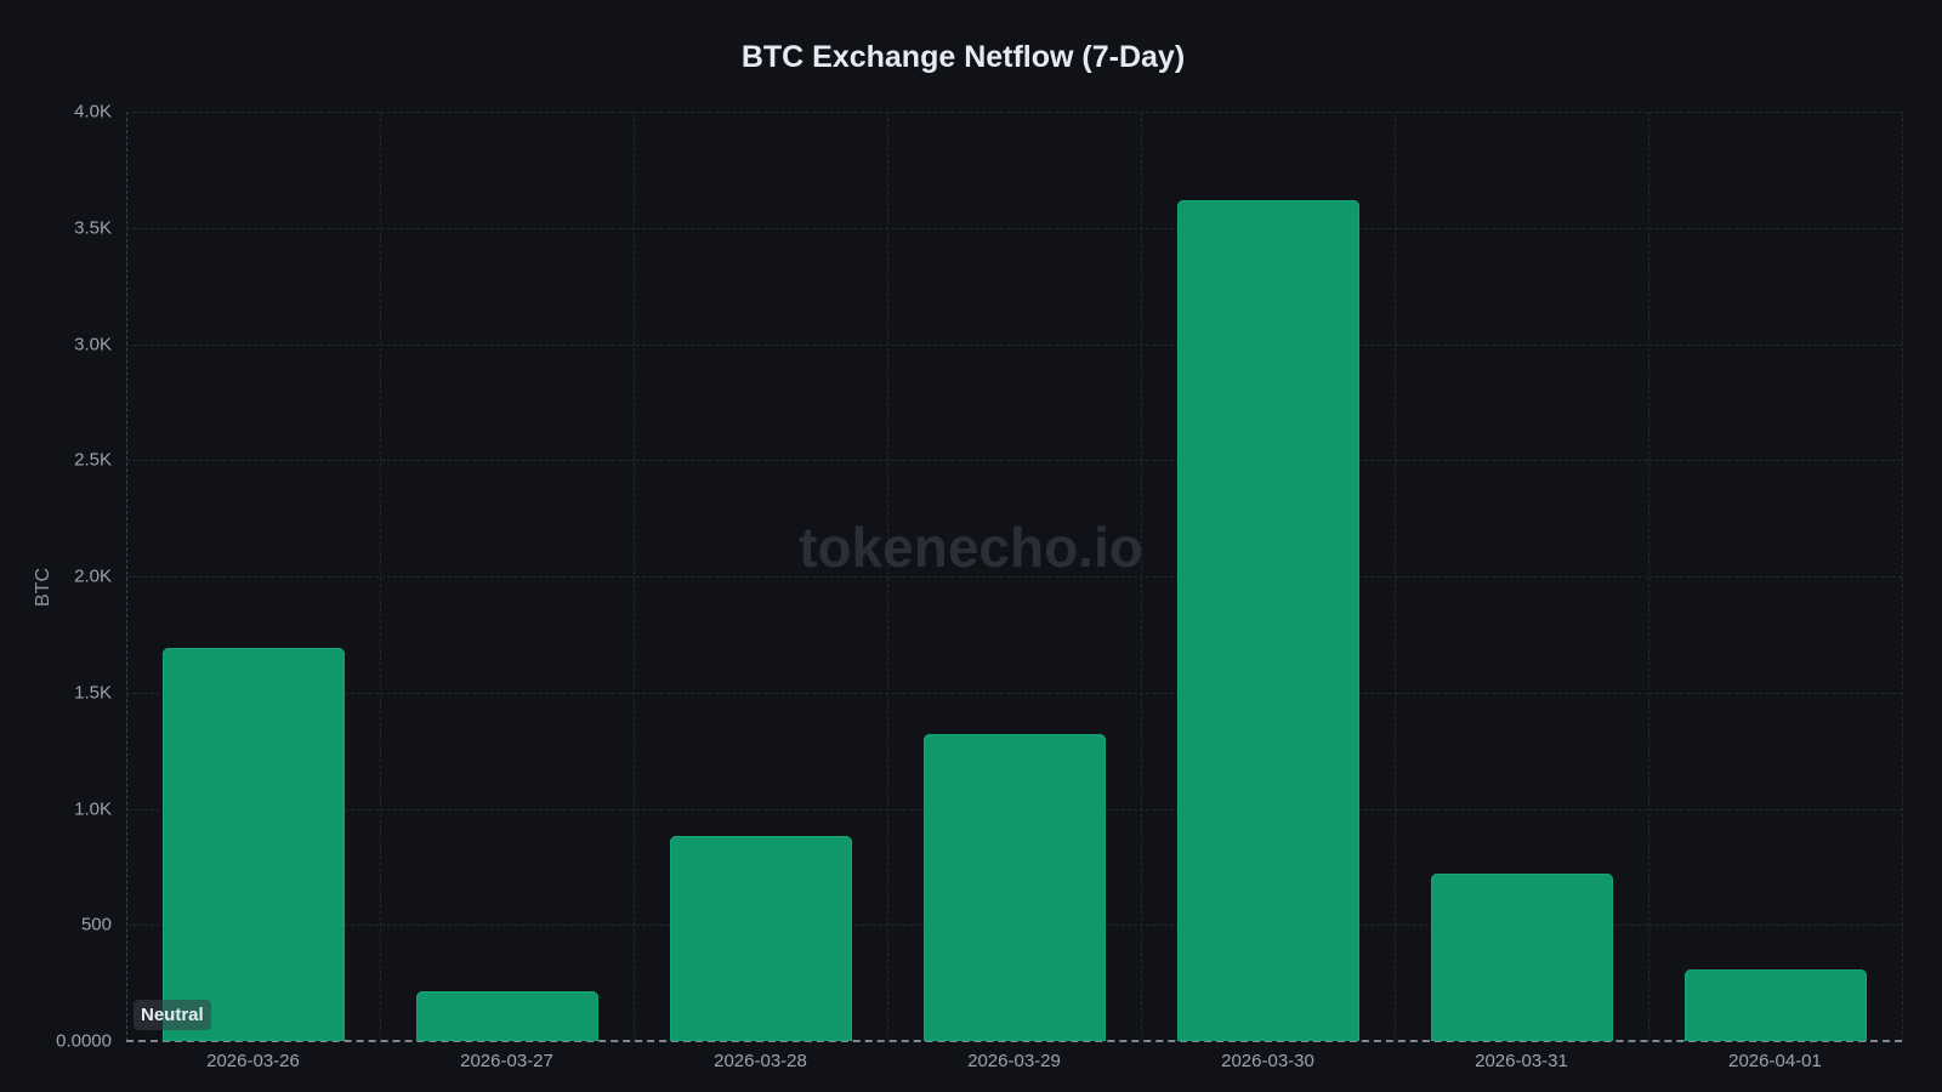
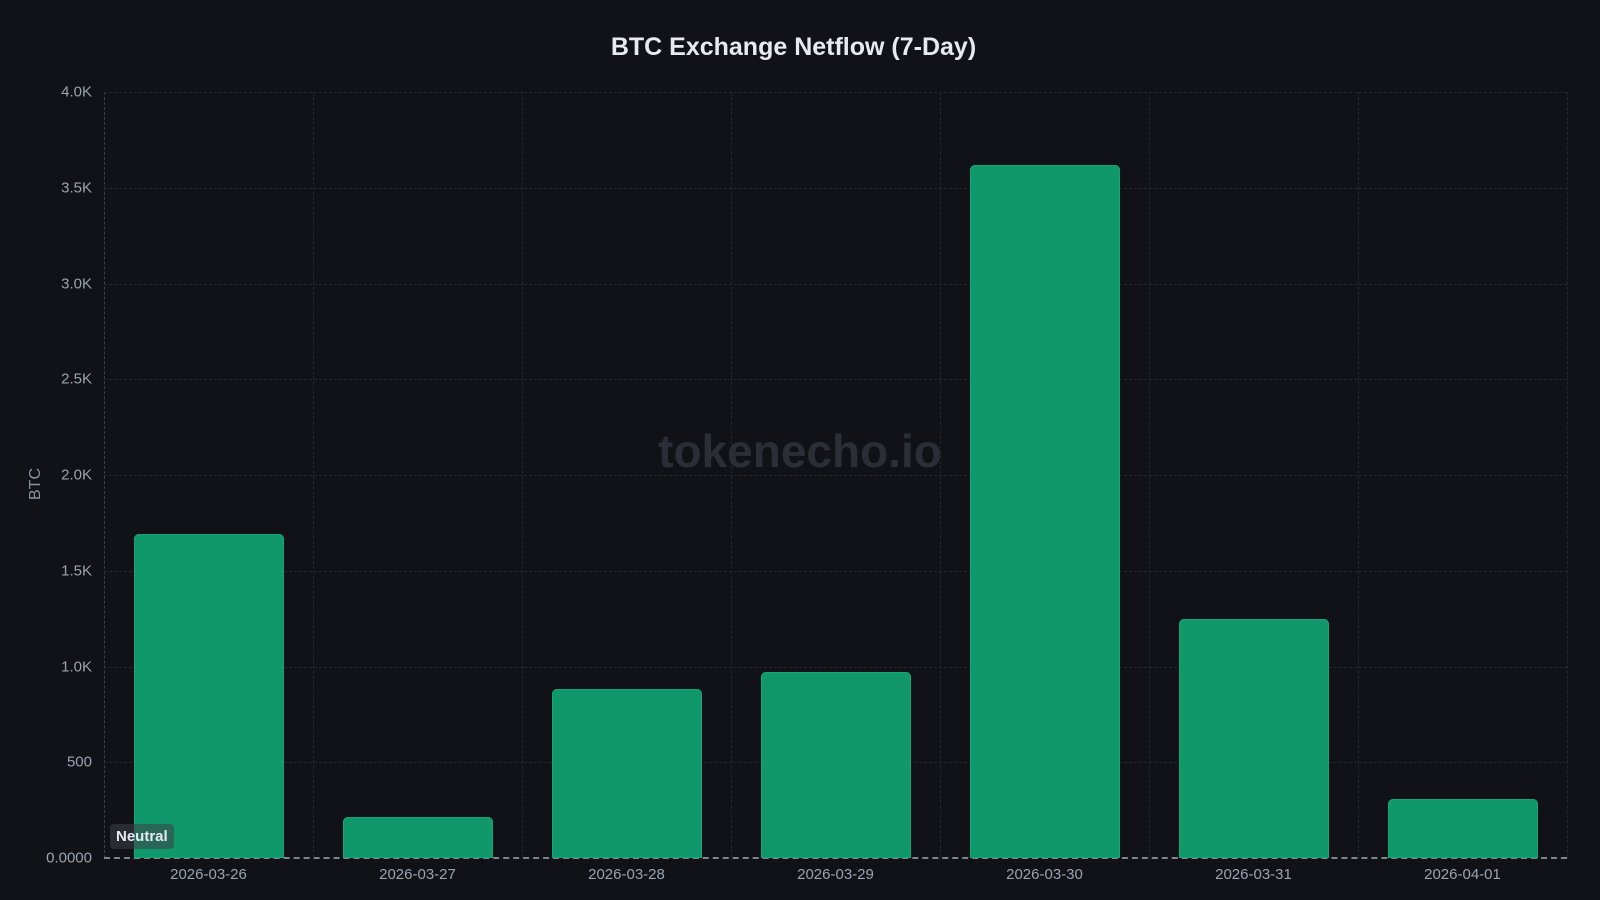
2026-03-29: 1.32K -> 0.97K
2026-03-31: 0.72K -> 1.25K
